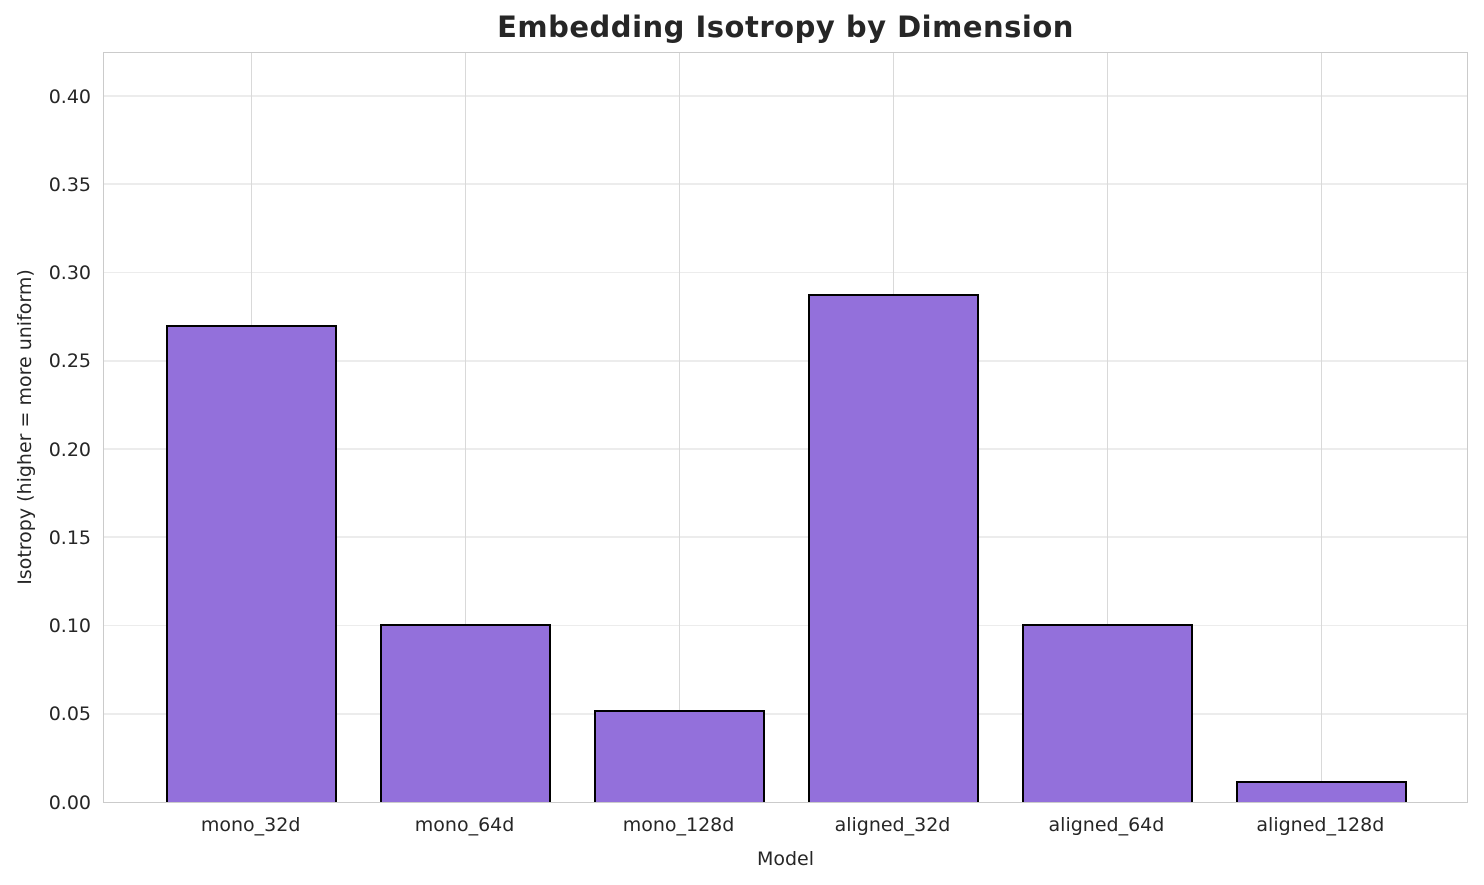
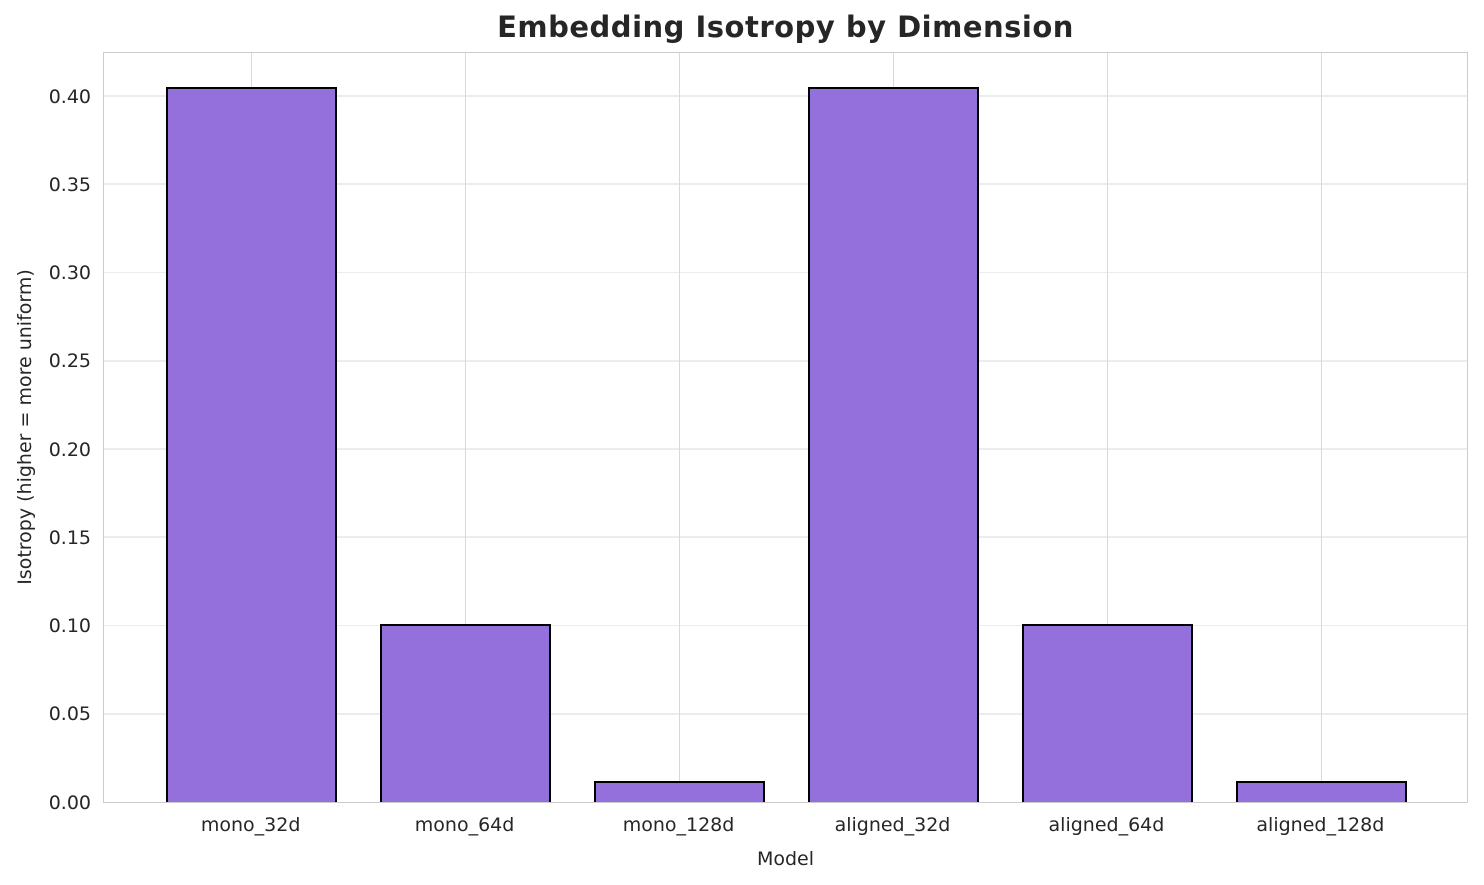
mono_32d: 0.270 -> 0.405
mono_128d: 0.052 -> 0.012
aligned_32d: 0.288 -> 0.405
